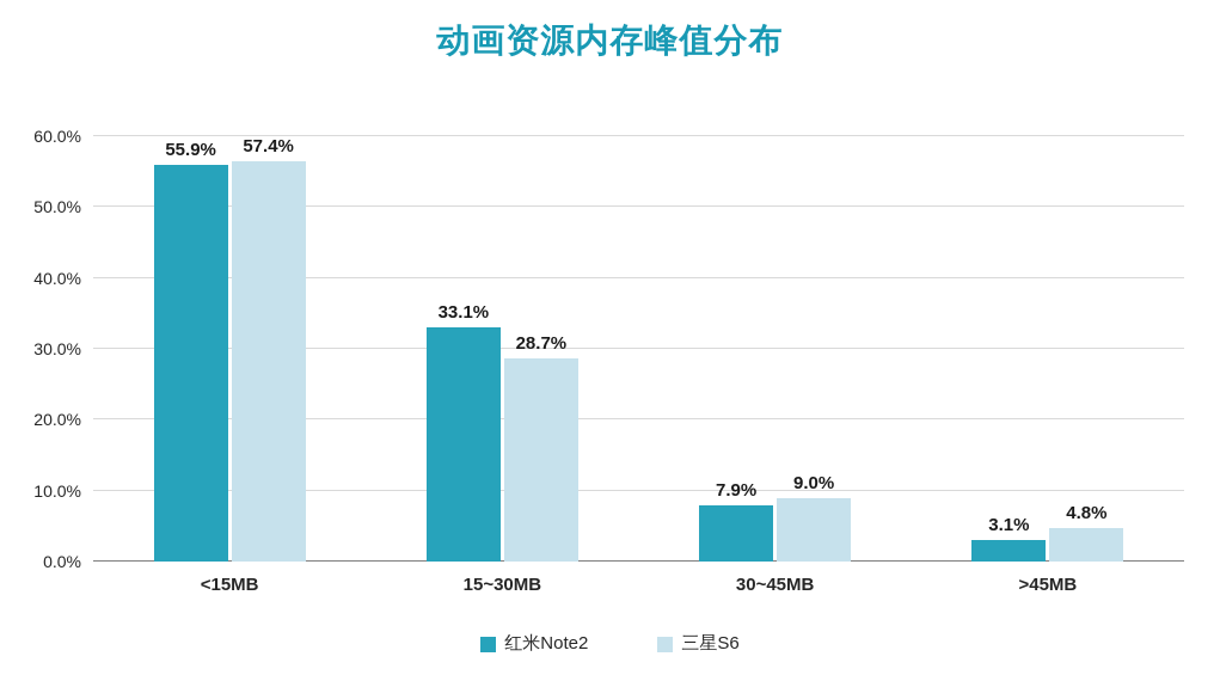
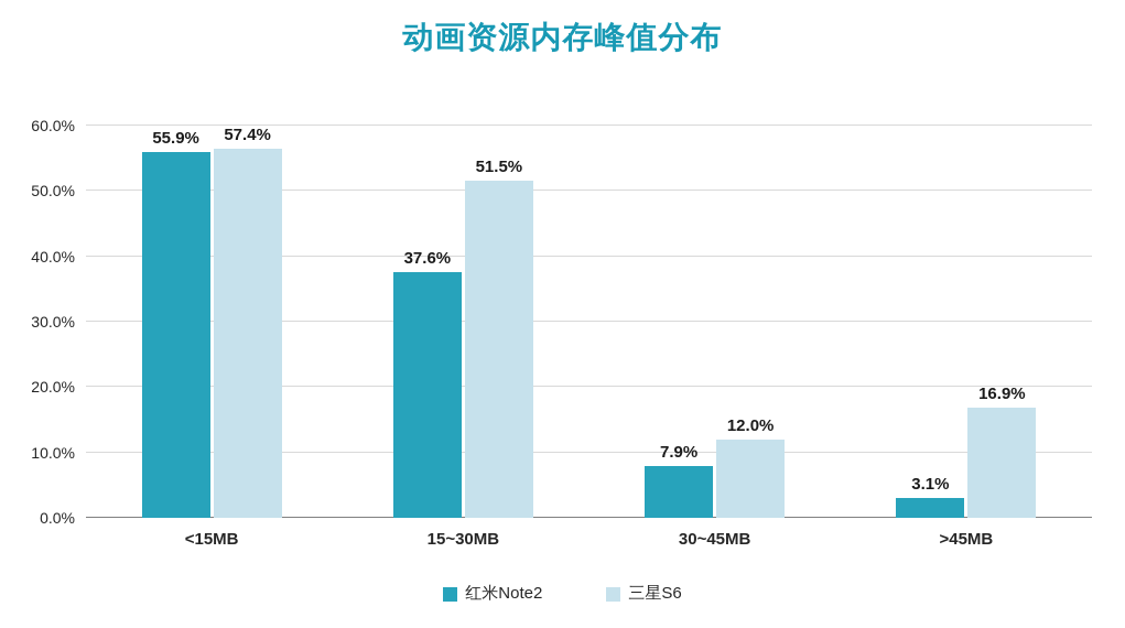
红米Note2/15~30MB: 33.1% -> 37.6%
三星S6/15~30MB: 28.7% -> 51.5%
三星S6/30~45MB: 9.0% -> 12.0%
三星S6/>45MB: 4.8% -> 16.9%
